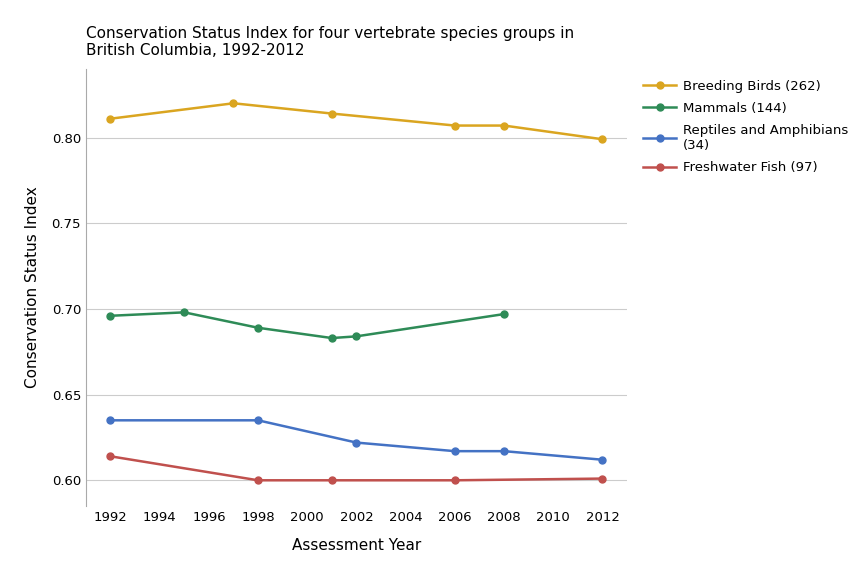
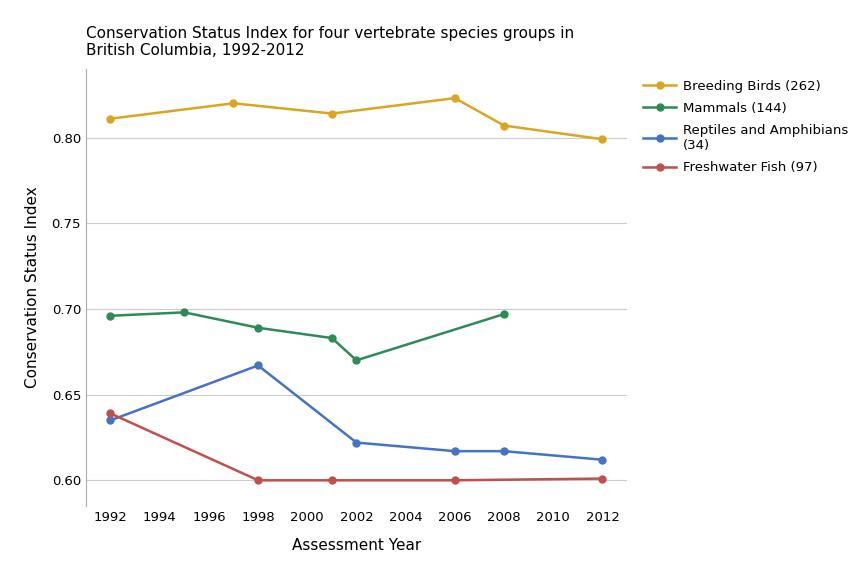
Freshwater Fish (97)/1992: 0.614 -> 0.639
Reptiles and Amphibians (34)/1998: 0.635 -> 0.667
Mammals (144)/2002: 0.684 -> 0.670
Breeding Birds (262)/2006: 0.807 -> 0.823
